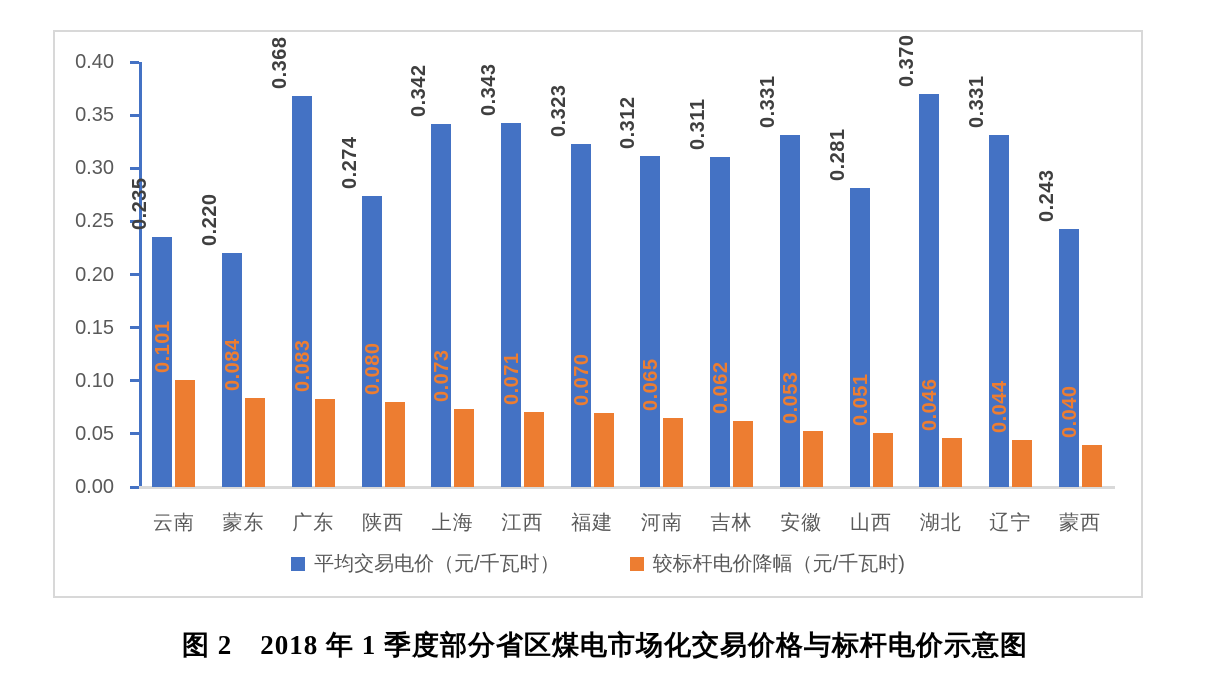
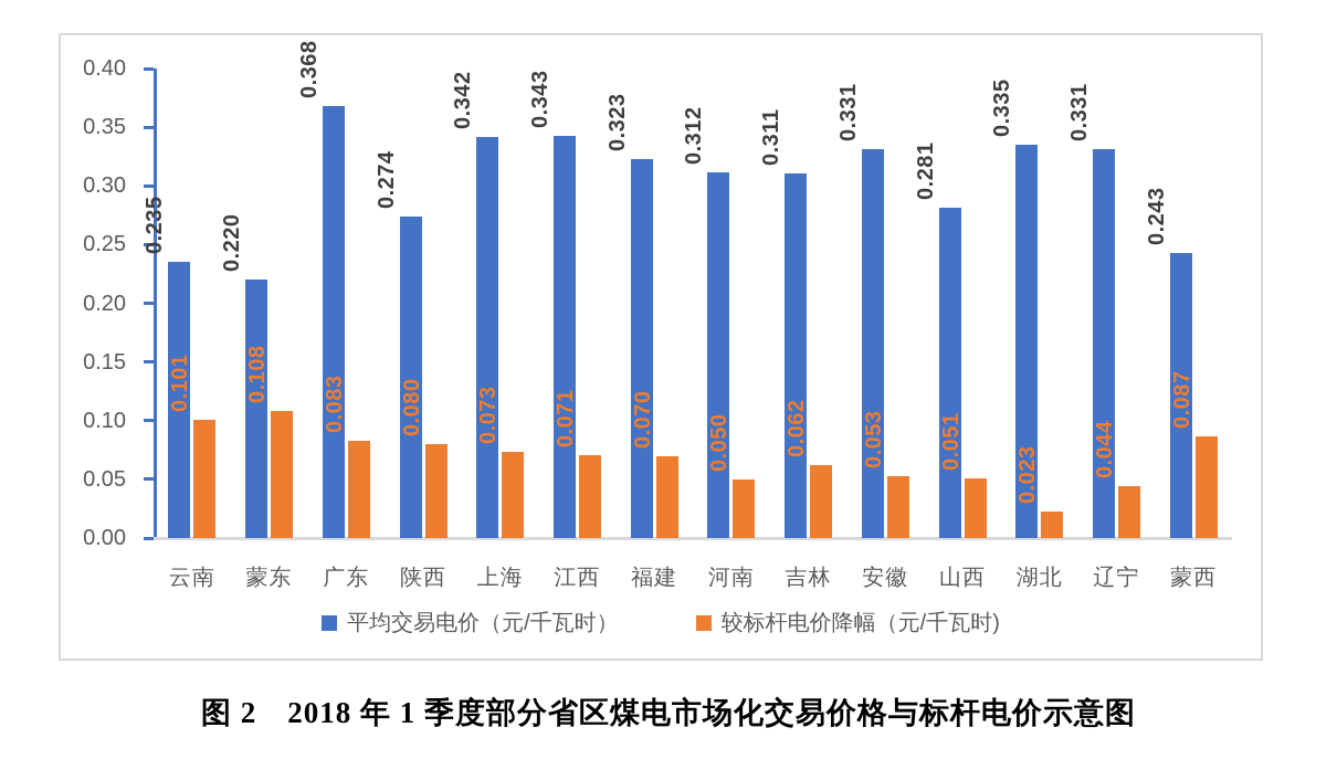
较标杆电价降幅（元/千瓦时)/蒙东: 0.084 -> 0.108
较标杆电价降幅（元/千瓦时)/河南: 0.065 -> 0.050
平均交易电价（元/千瓦时）/湖北: 0.370 -> 0.335
较标杆电价降幅（元/千瓦时)/湖北: 0.046 -> 0.023
较标杆电价降幅（元/千瓦时)/蒙西: 0.040 -> 0.087
